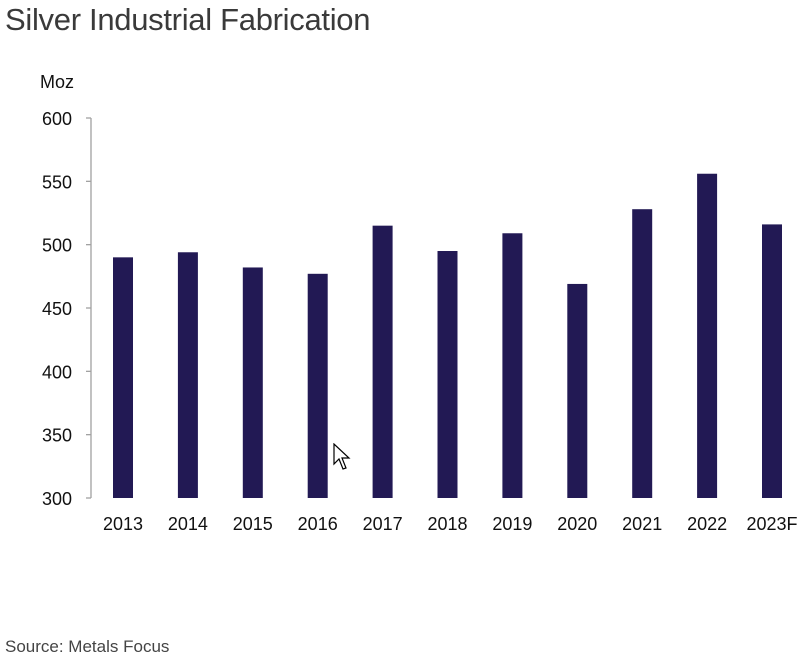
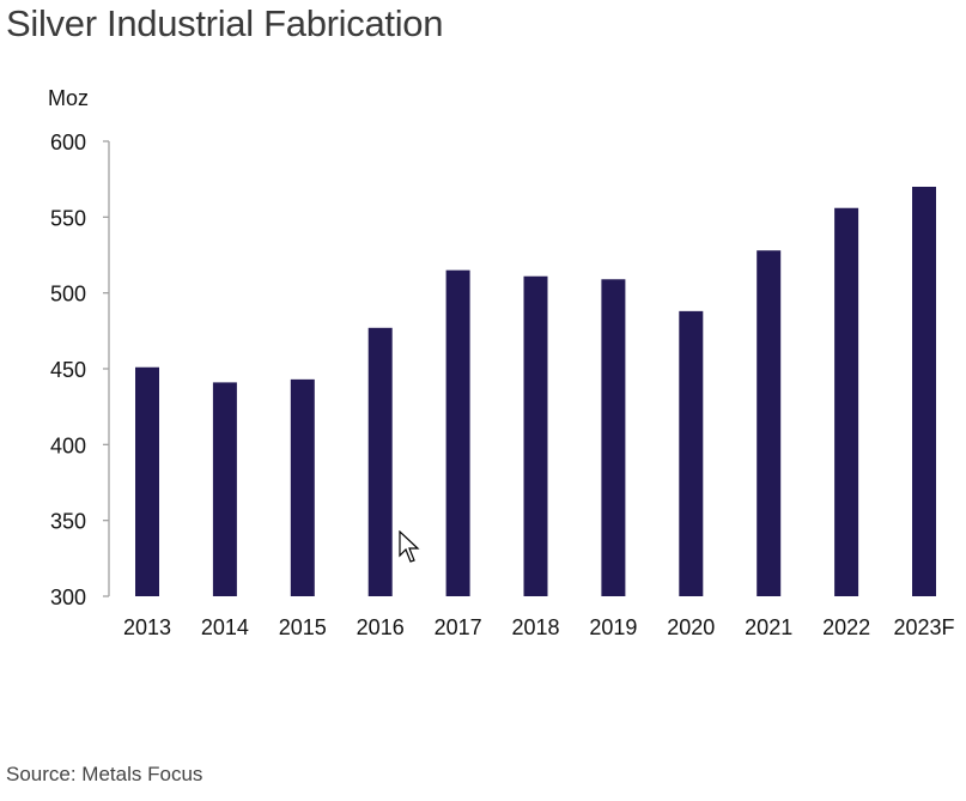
2013: 490 -> 451
2014: 494 -> 441
2015: 482 -> 443
2018: 495 -> 511
2020: 469 -> 488
2023F: 516 -> 570
